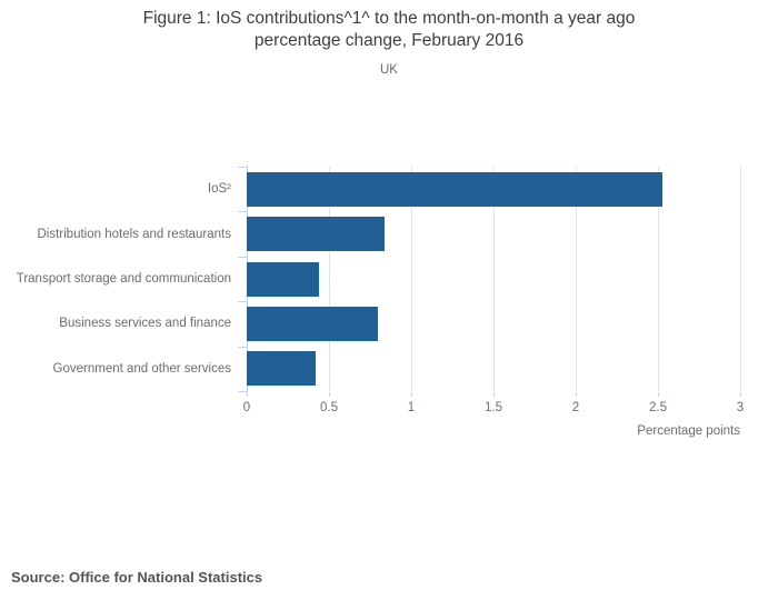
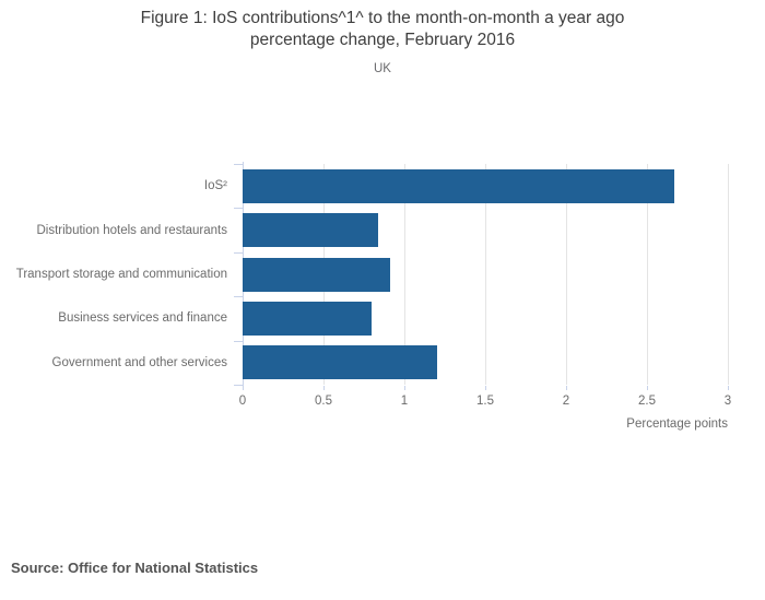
IoS²: 2.53 -> 2.67
Transport storage and communication: 0.44 -> 0.91
Government and other services: 0.42 -> 1.20
